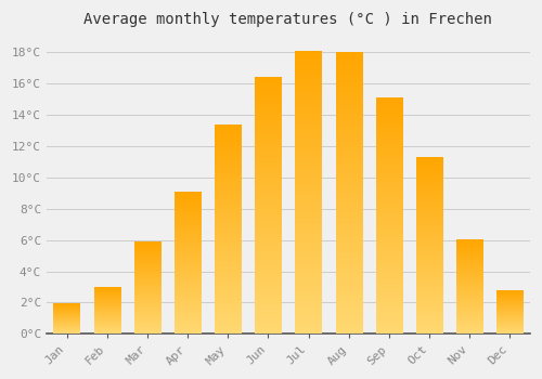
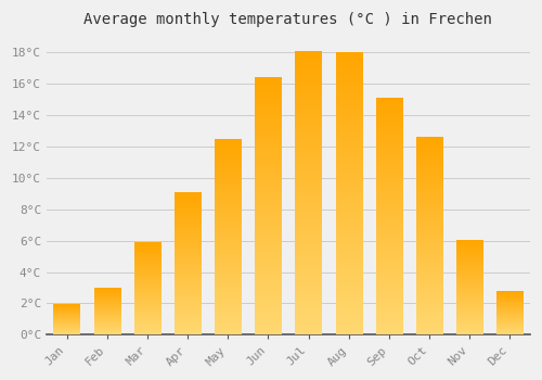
May: 13.3°C -> 12.4°C
Oct: 11.2°C -> 12.5°C
